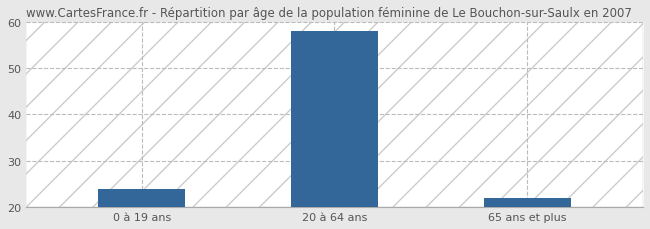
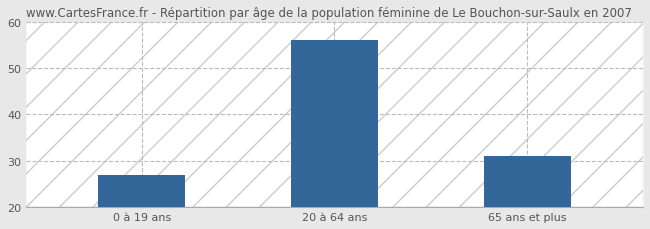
0 à 19 ans: 24 -> 27
20 à 64 ans: 58 -> 56
65 ans et plus: 22 -> 31
